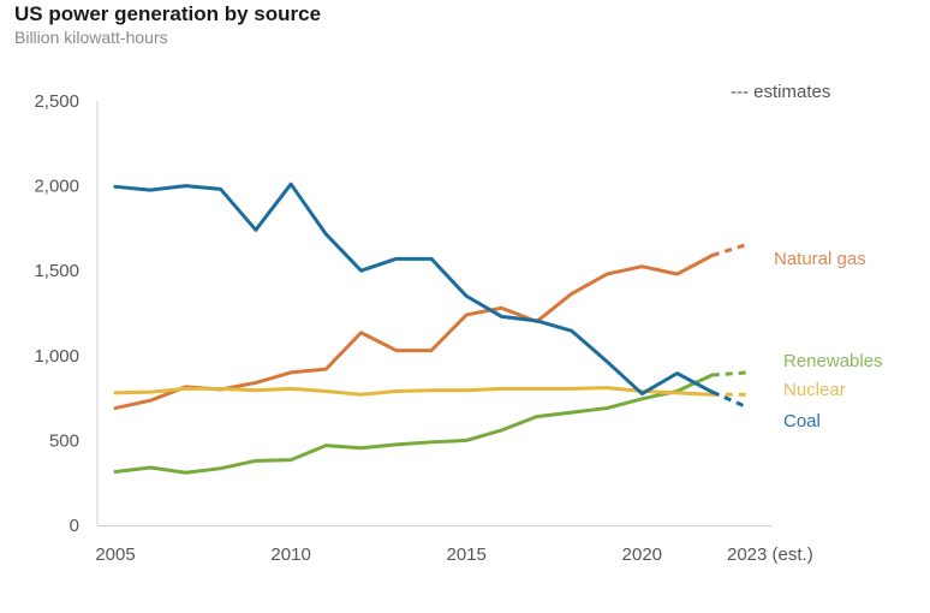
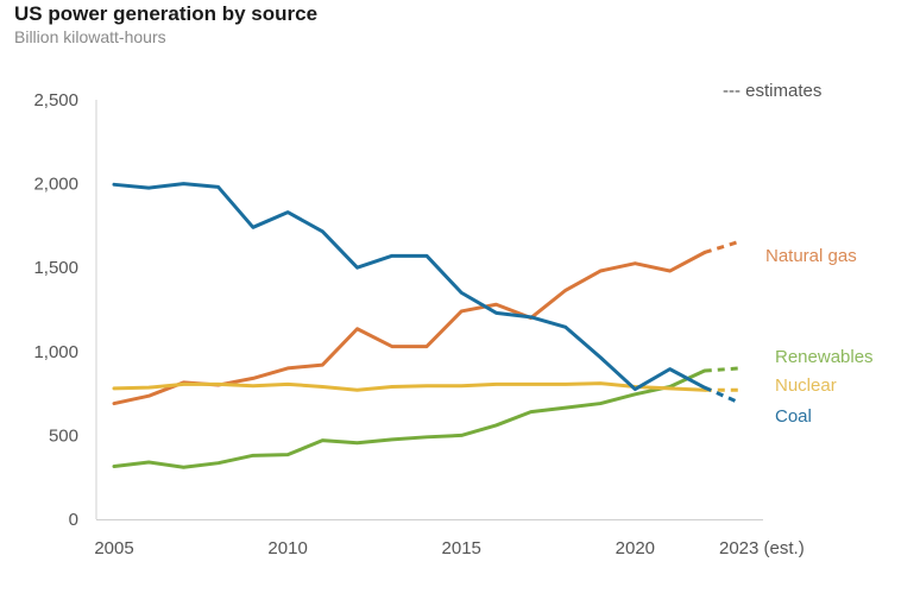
Coal/2010: 2010 -> 1830
